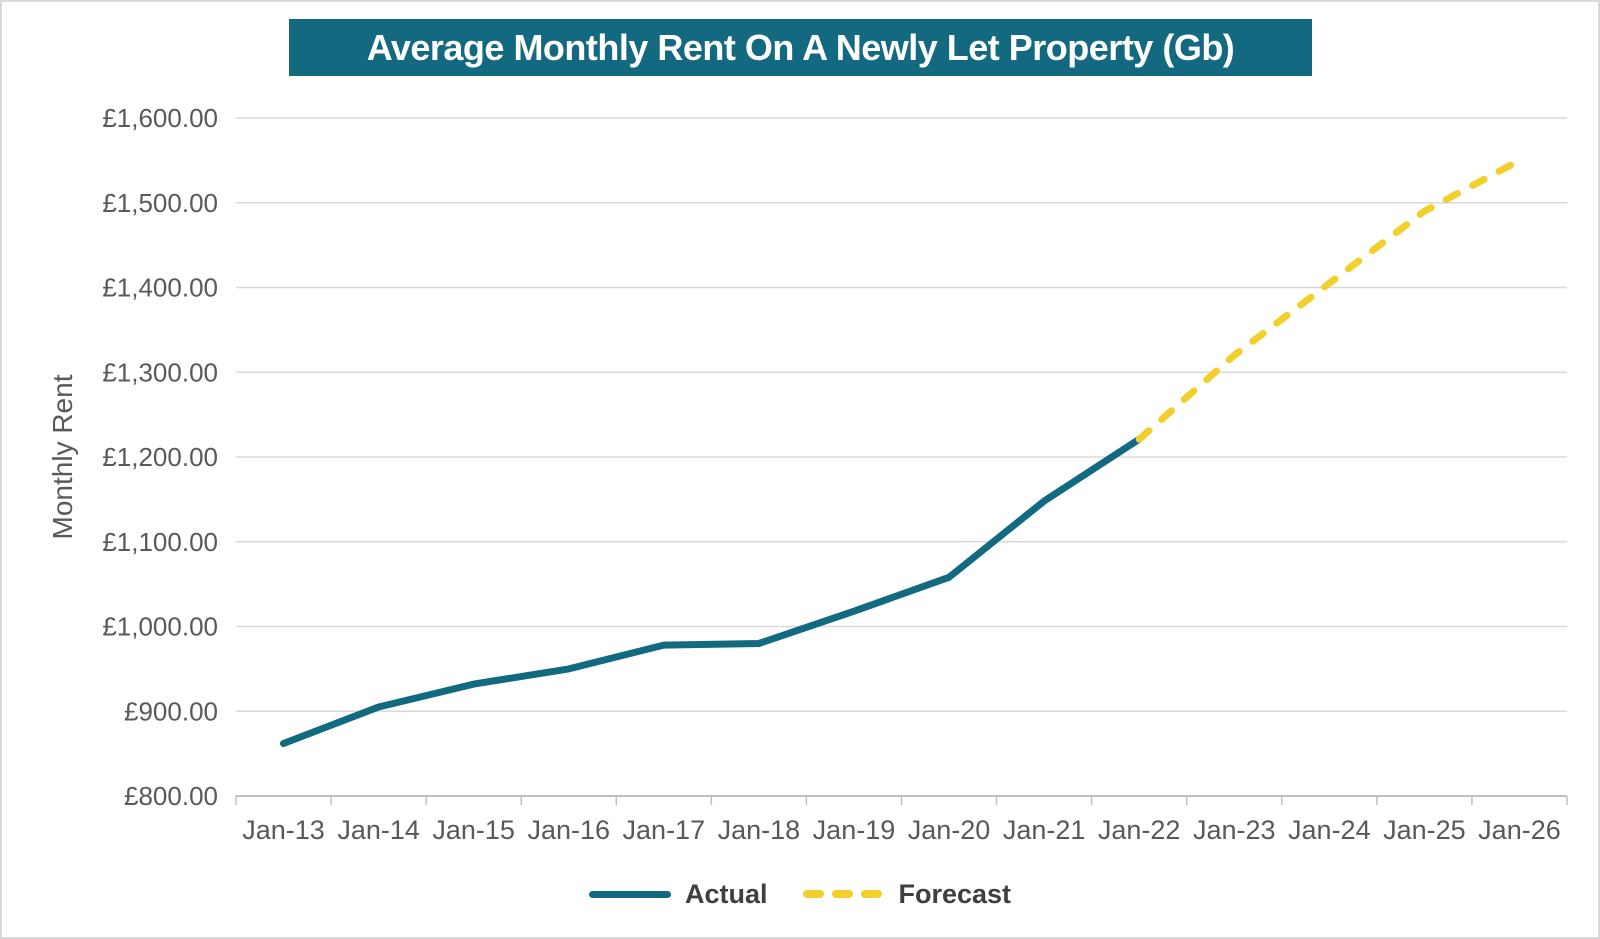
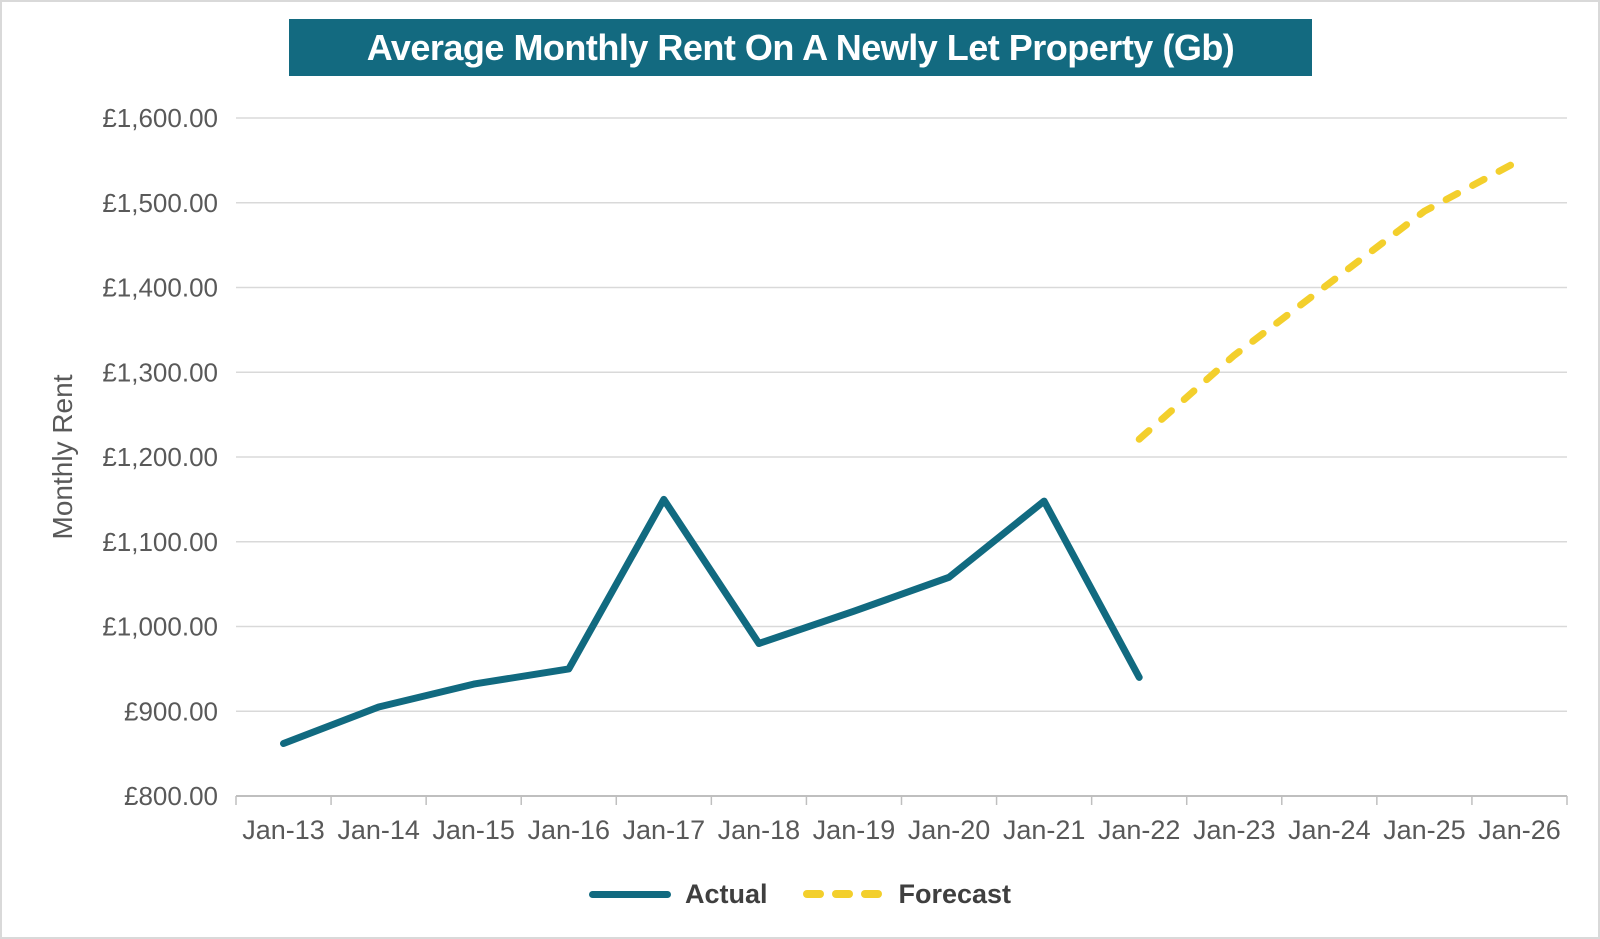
Actual/Jan-17: £980 -> £1150
Actual/Jan-22: £1220 -> £940
